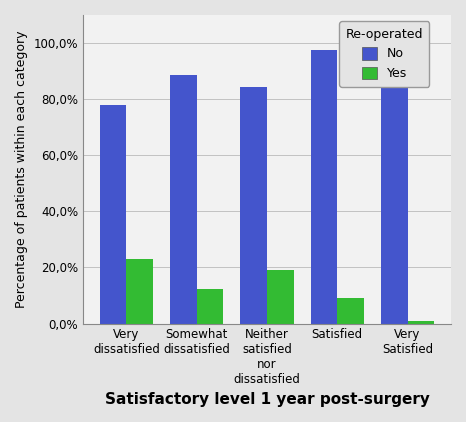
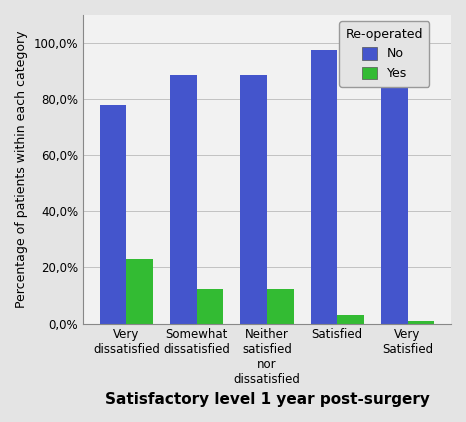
No/Neither satisfied nor dissatisfied: 84,5% -> 88,5%
Yes/Neither satisfied nor dissatisfied: 19,0% -> 12,5%
Yes/Satisfied: 9,0% -> 3,0%
